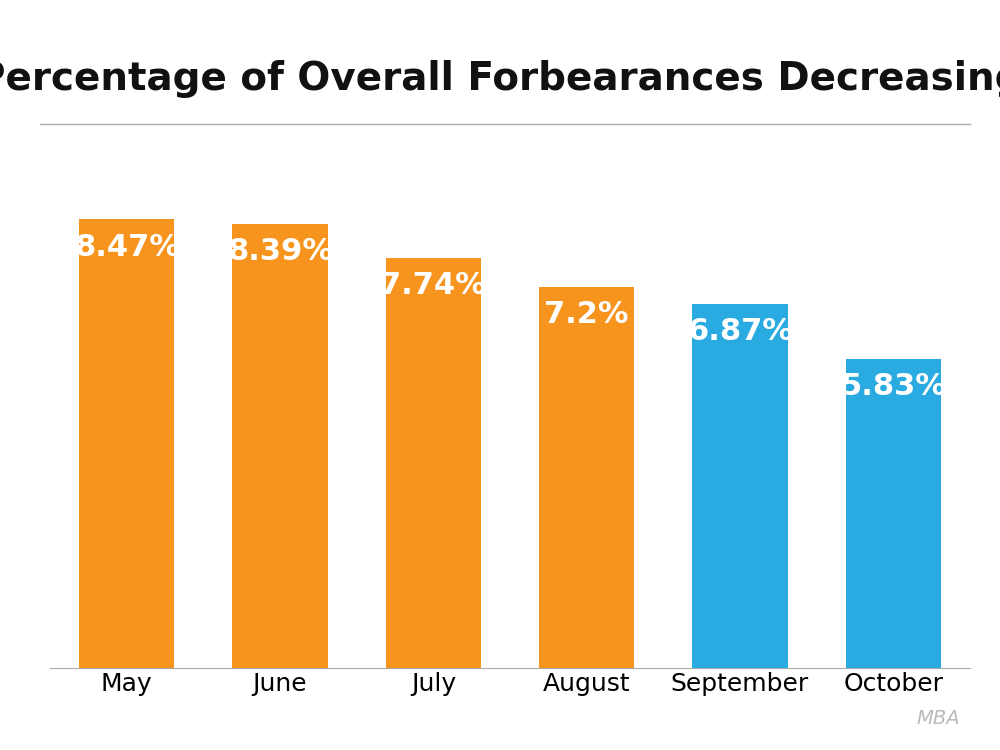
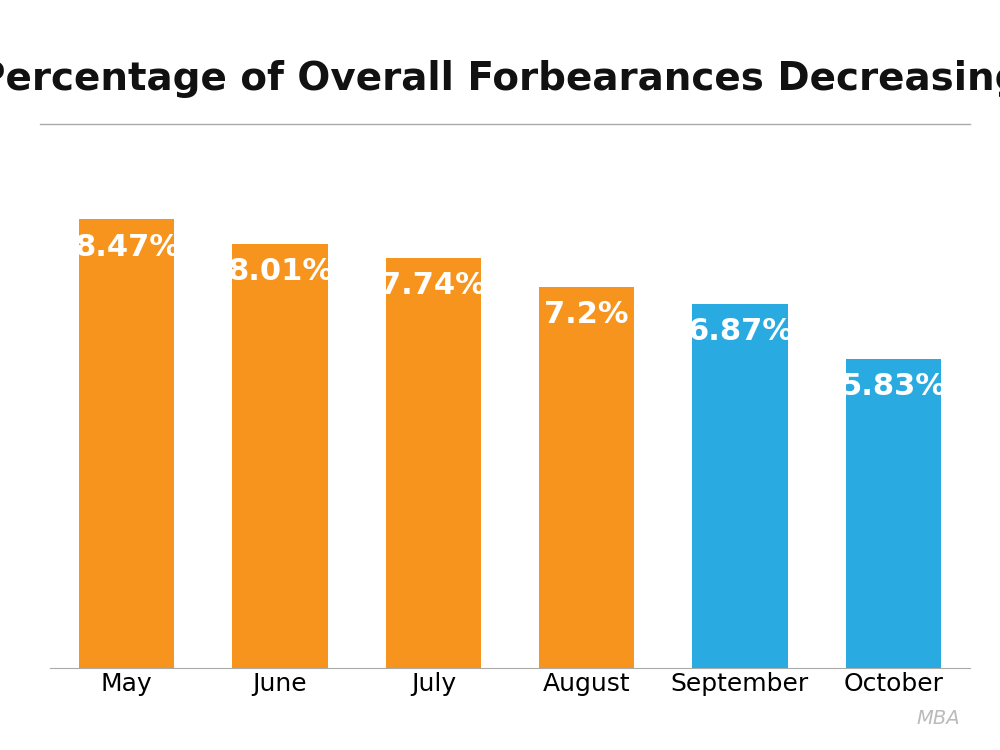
June: 8.39% -> 8.01%
